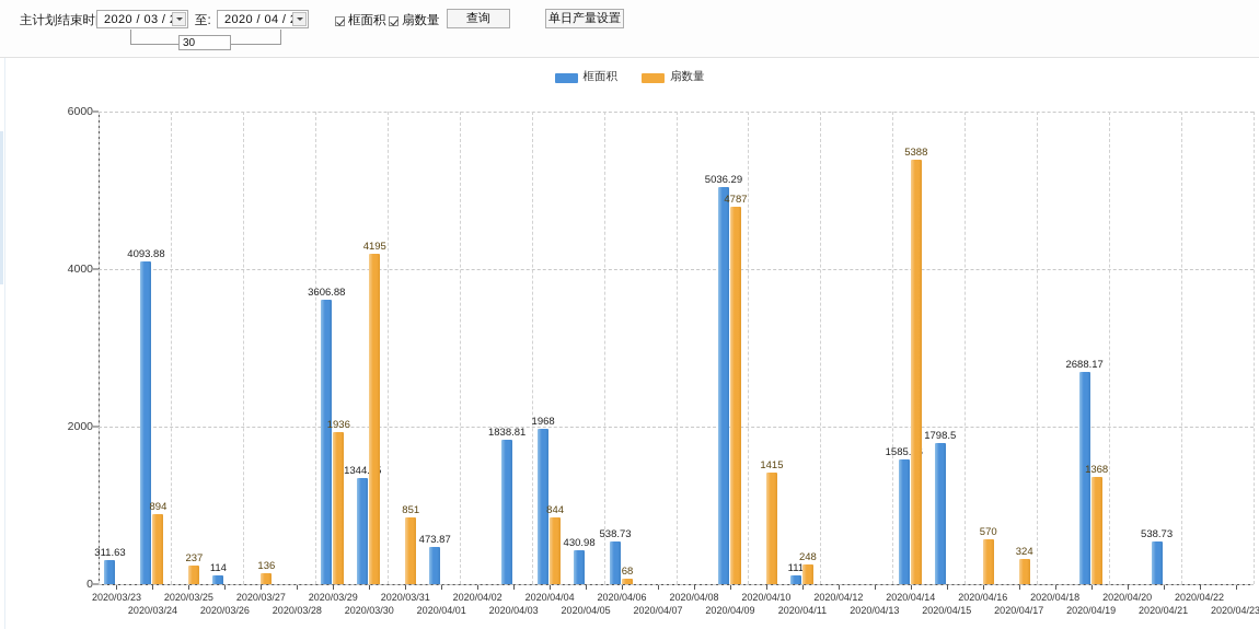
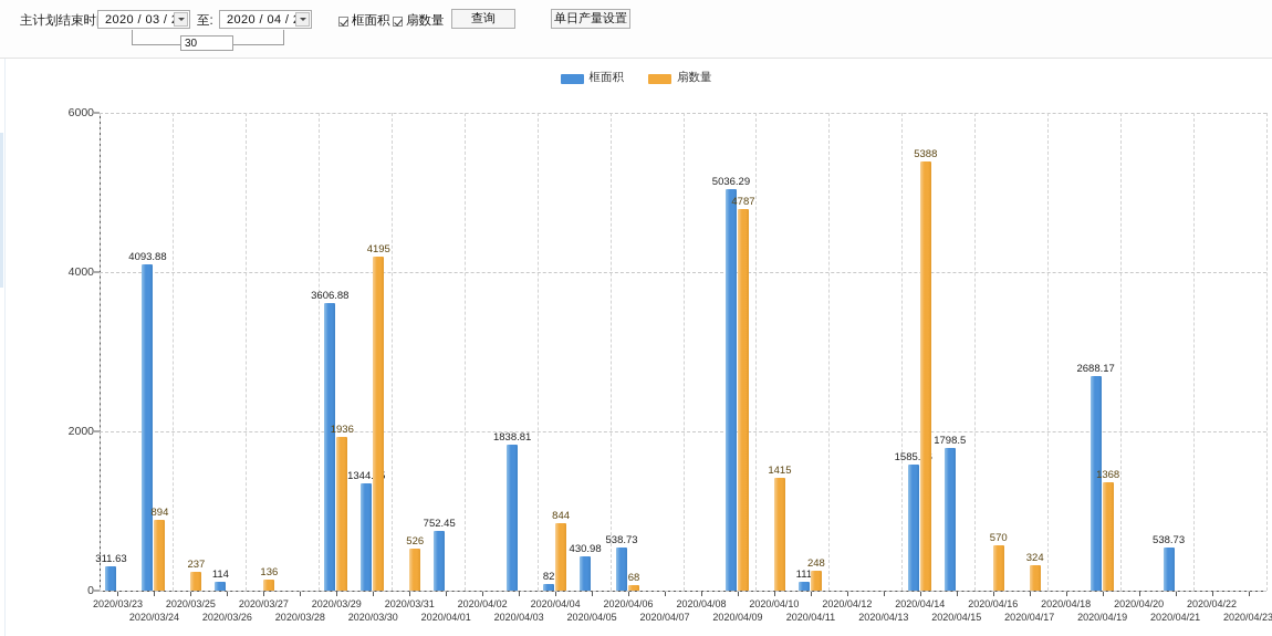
扇数量/2020/03/31: 851 -> 526
框面积/2020/04/01: 473.87 -> 752.45
框面积/2020/04/04: 1968 -> 82
